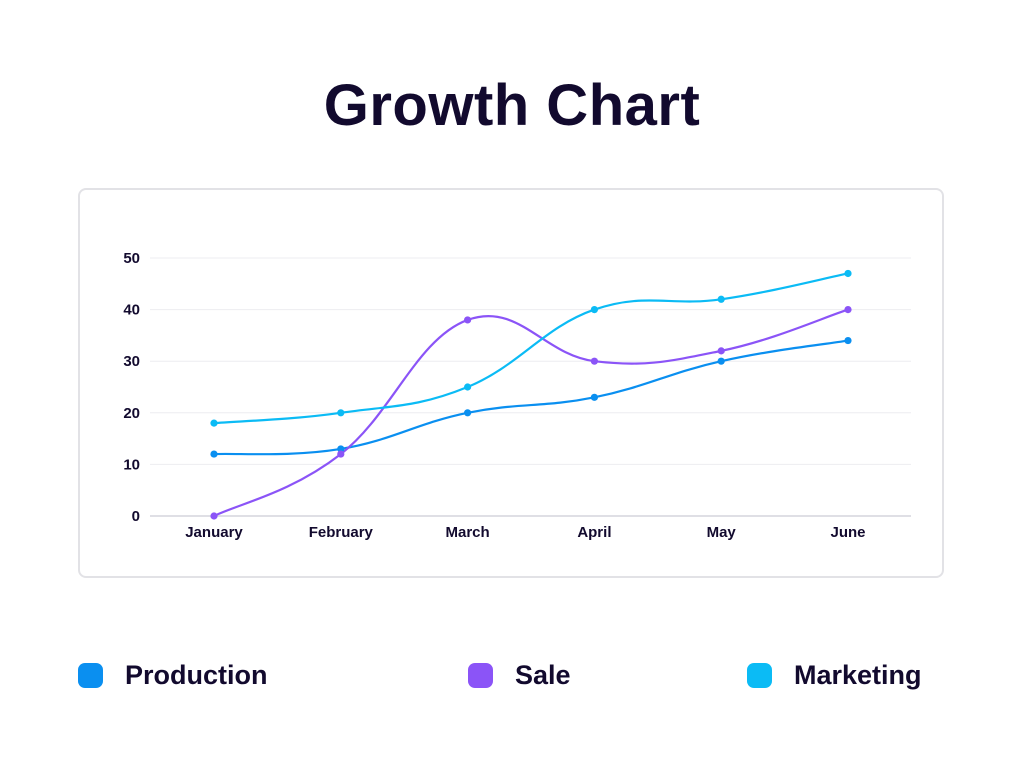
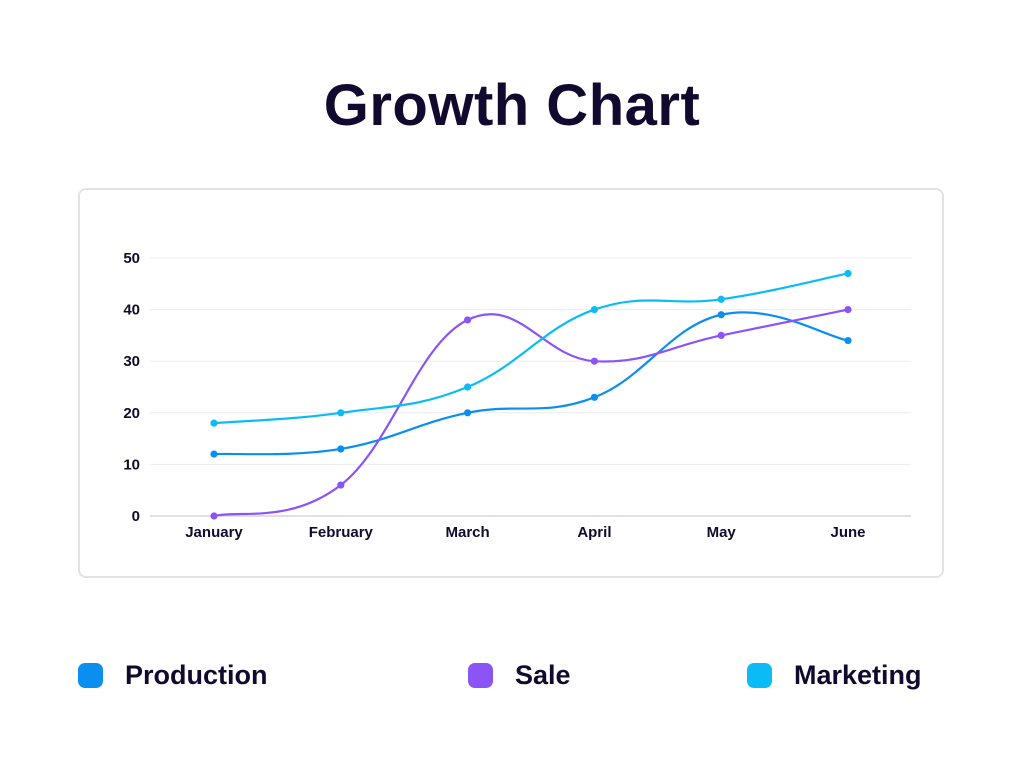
Sale/February: 12 -> 6
Production/May: 30 -> 39
Sale/May: 32 -> 35
